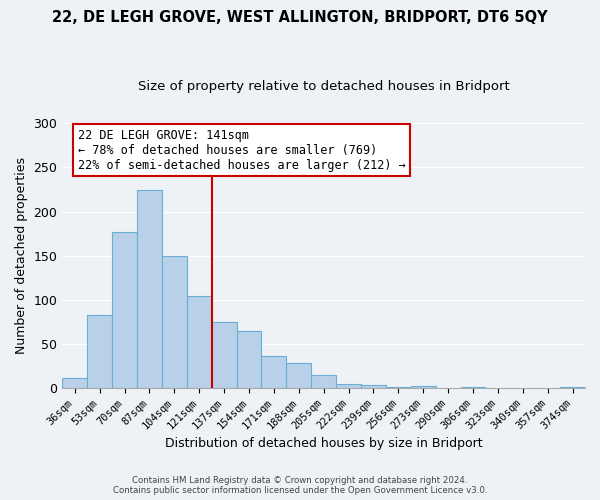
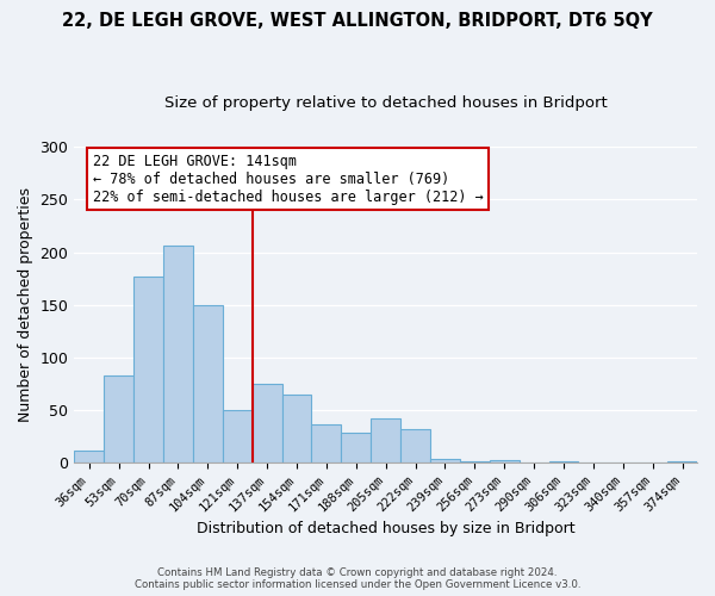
87sqm: 224 -> 206
121sqm: 104 -> 50
205sqm: 15 -> 42
222sqm: 5 -> 32
